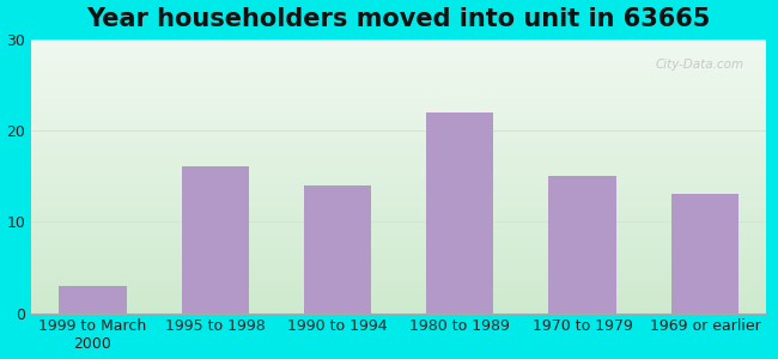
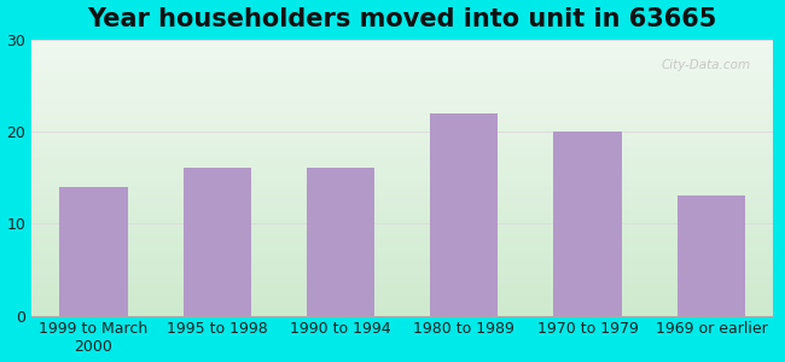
1999 to March 2000: 3 -> 14
1990 to 1994: 14 -> 16
1970 to 1979: 15 -> 20
